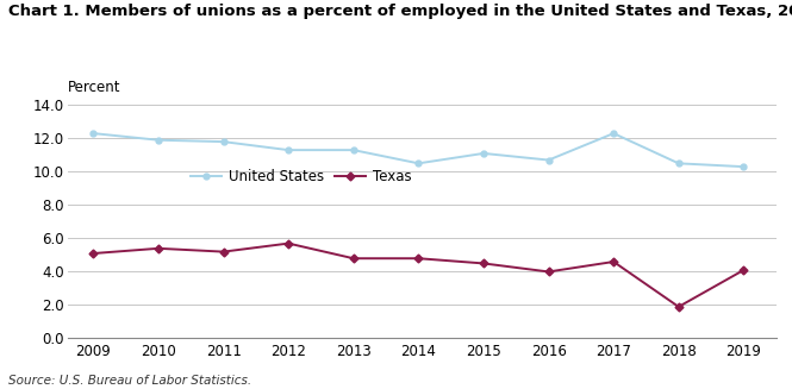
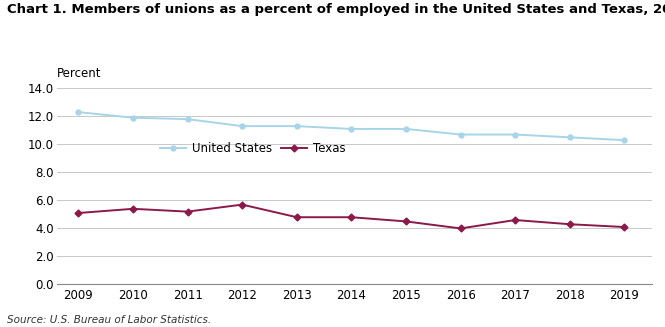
United States/2014: 10.5 -> 11.1
United States/2017: 12.3 -> 10.7
Texas/2018: 1.9 -> 4.3
